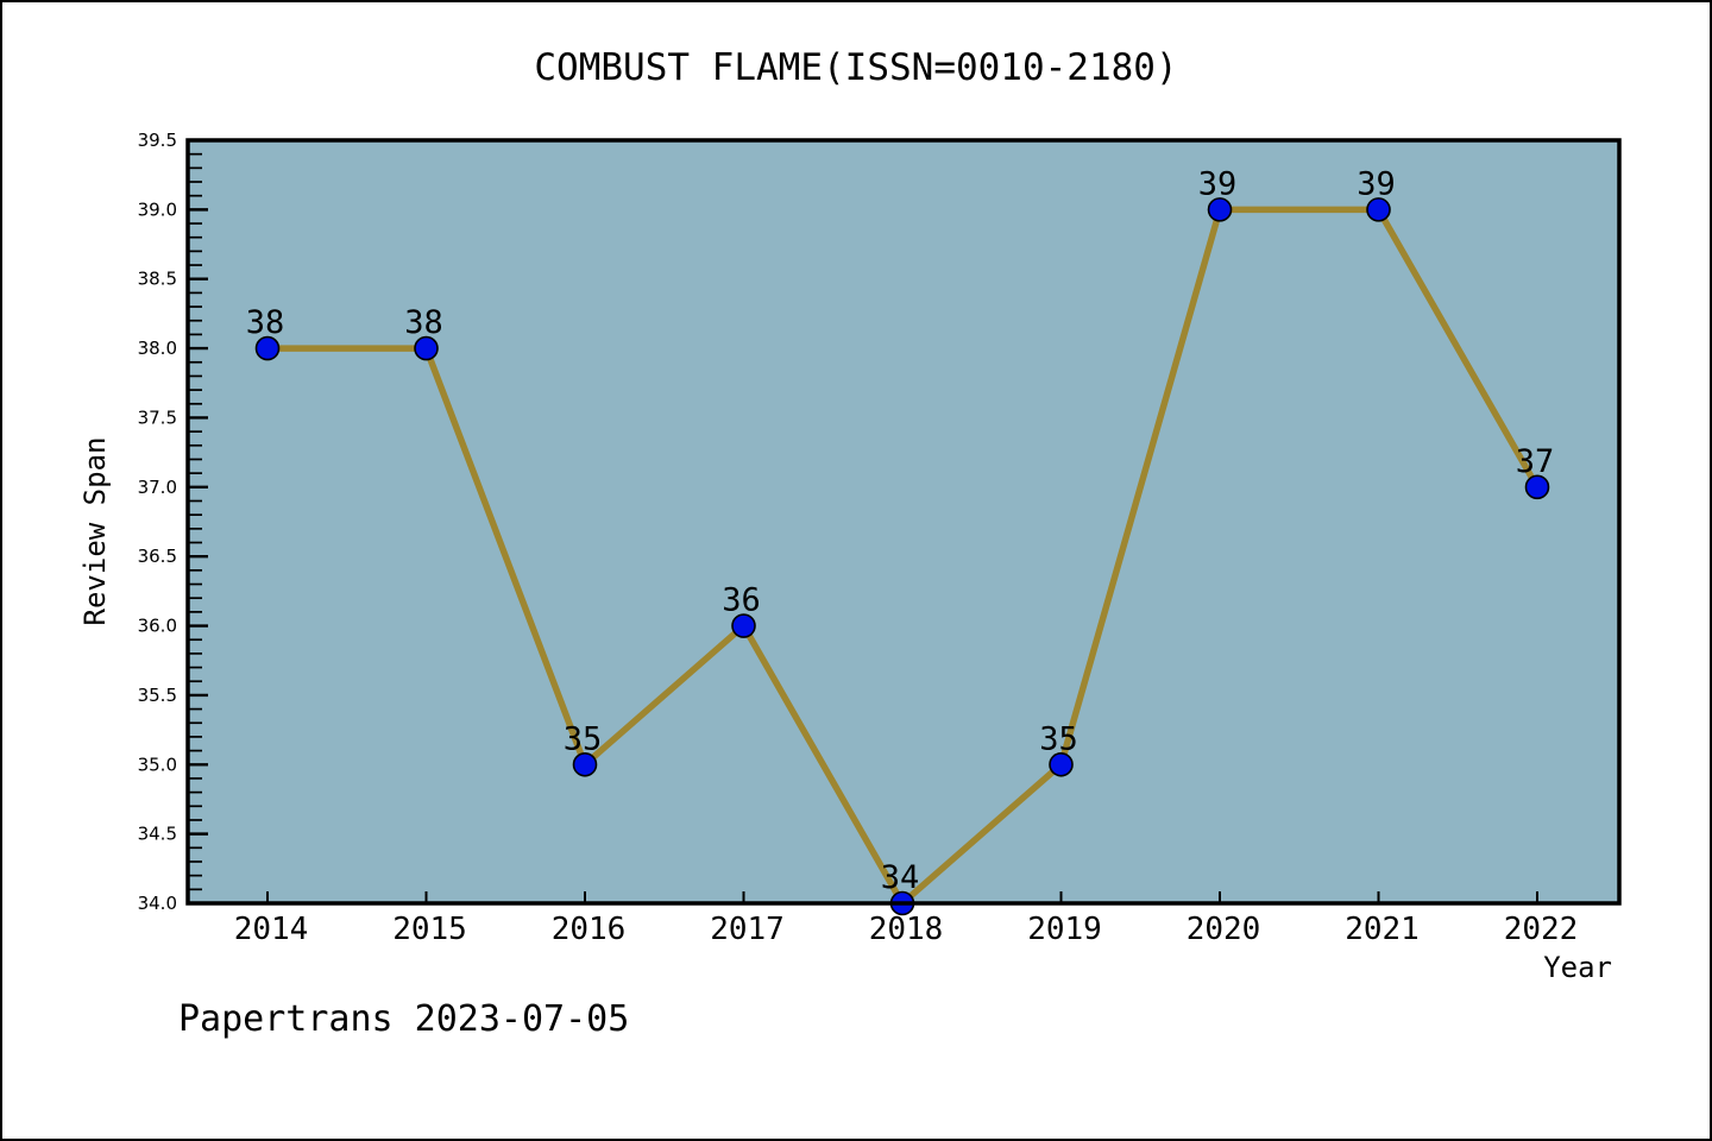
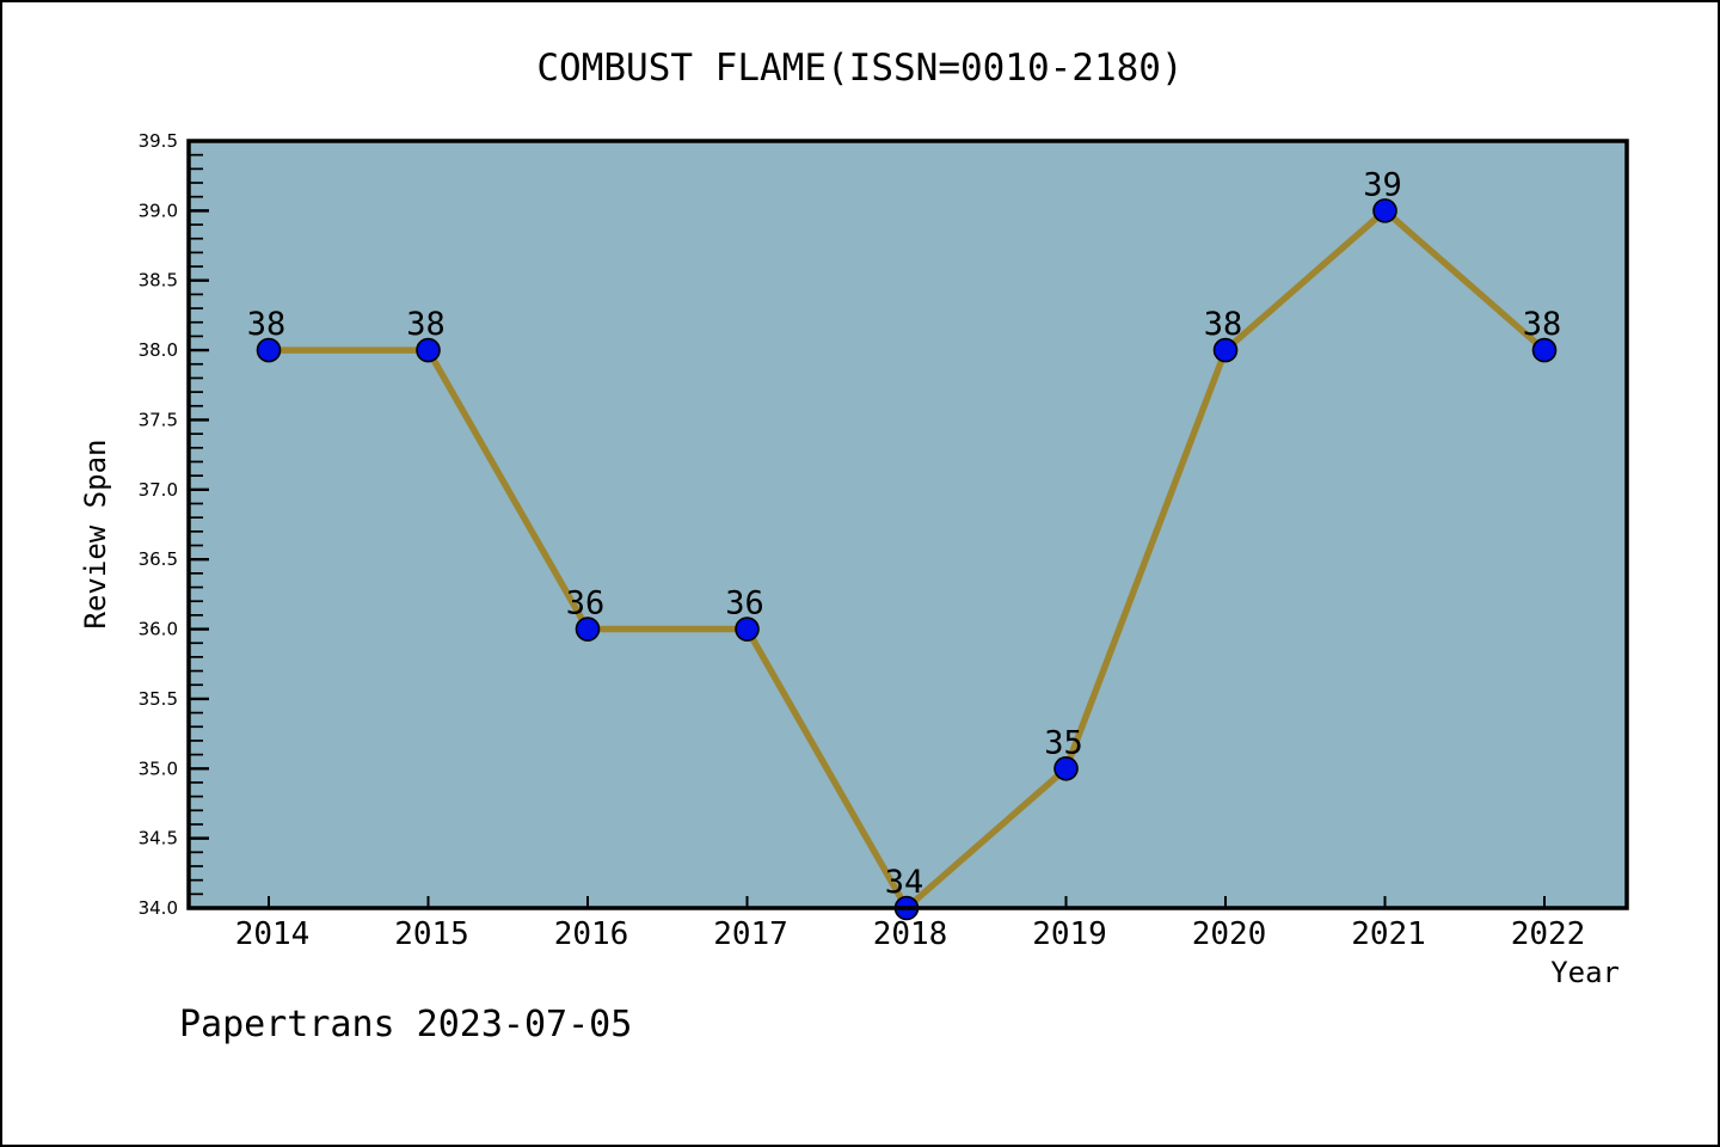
2016: 35 -> 36
2020: 39 -> 38
2022: 37 -> 38
